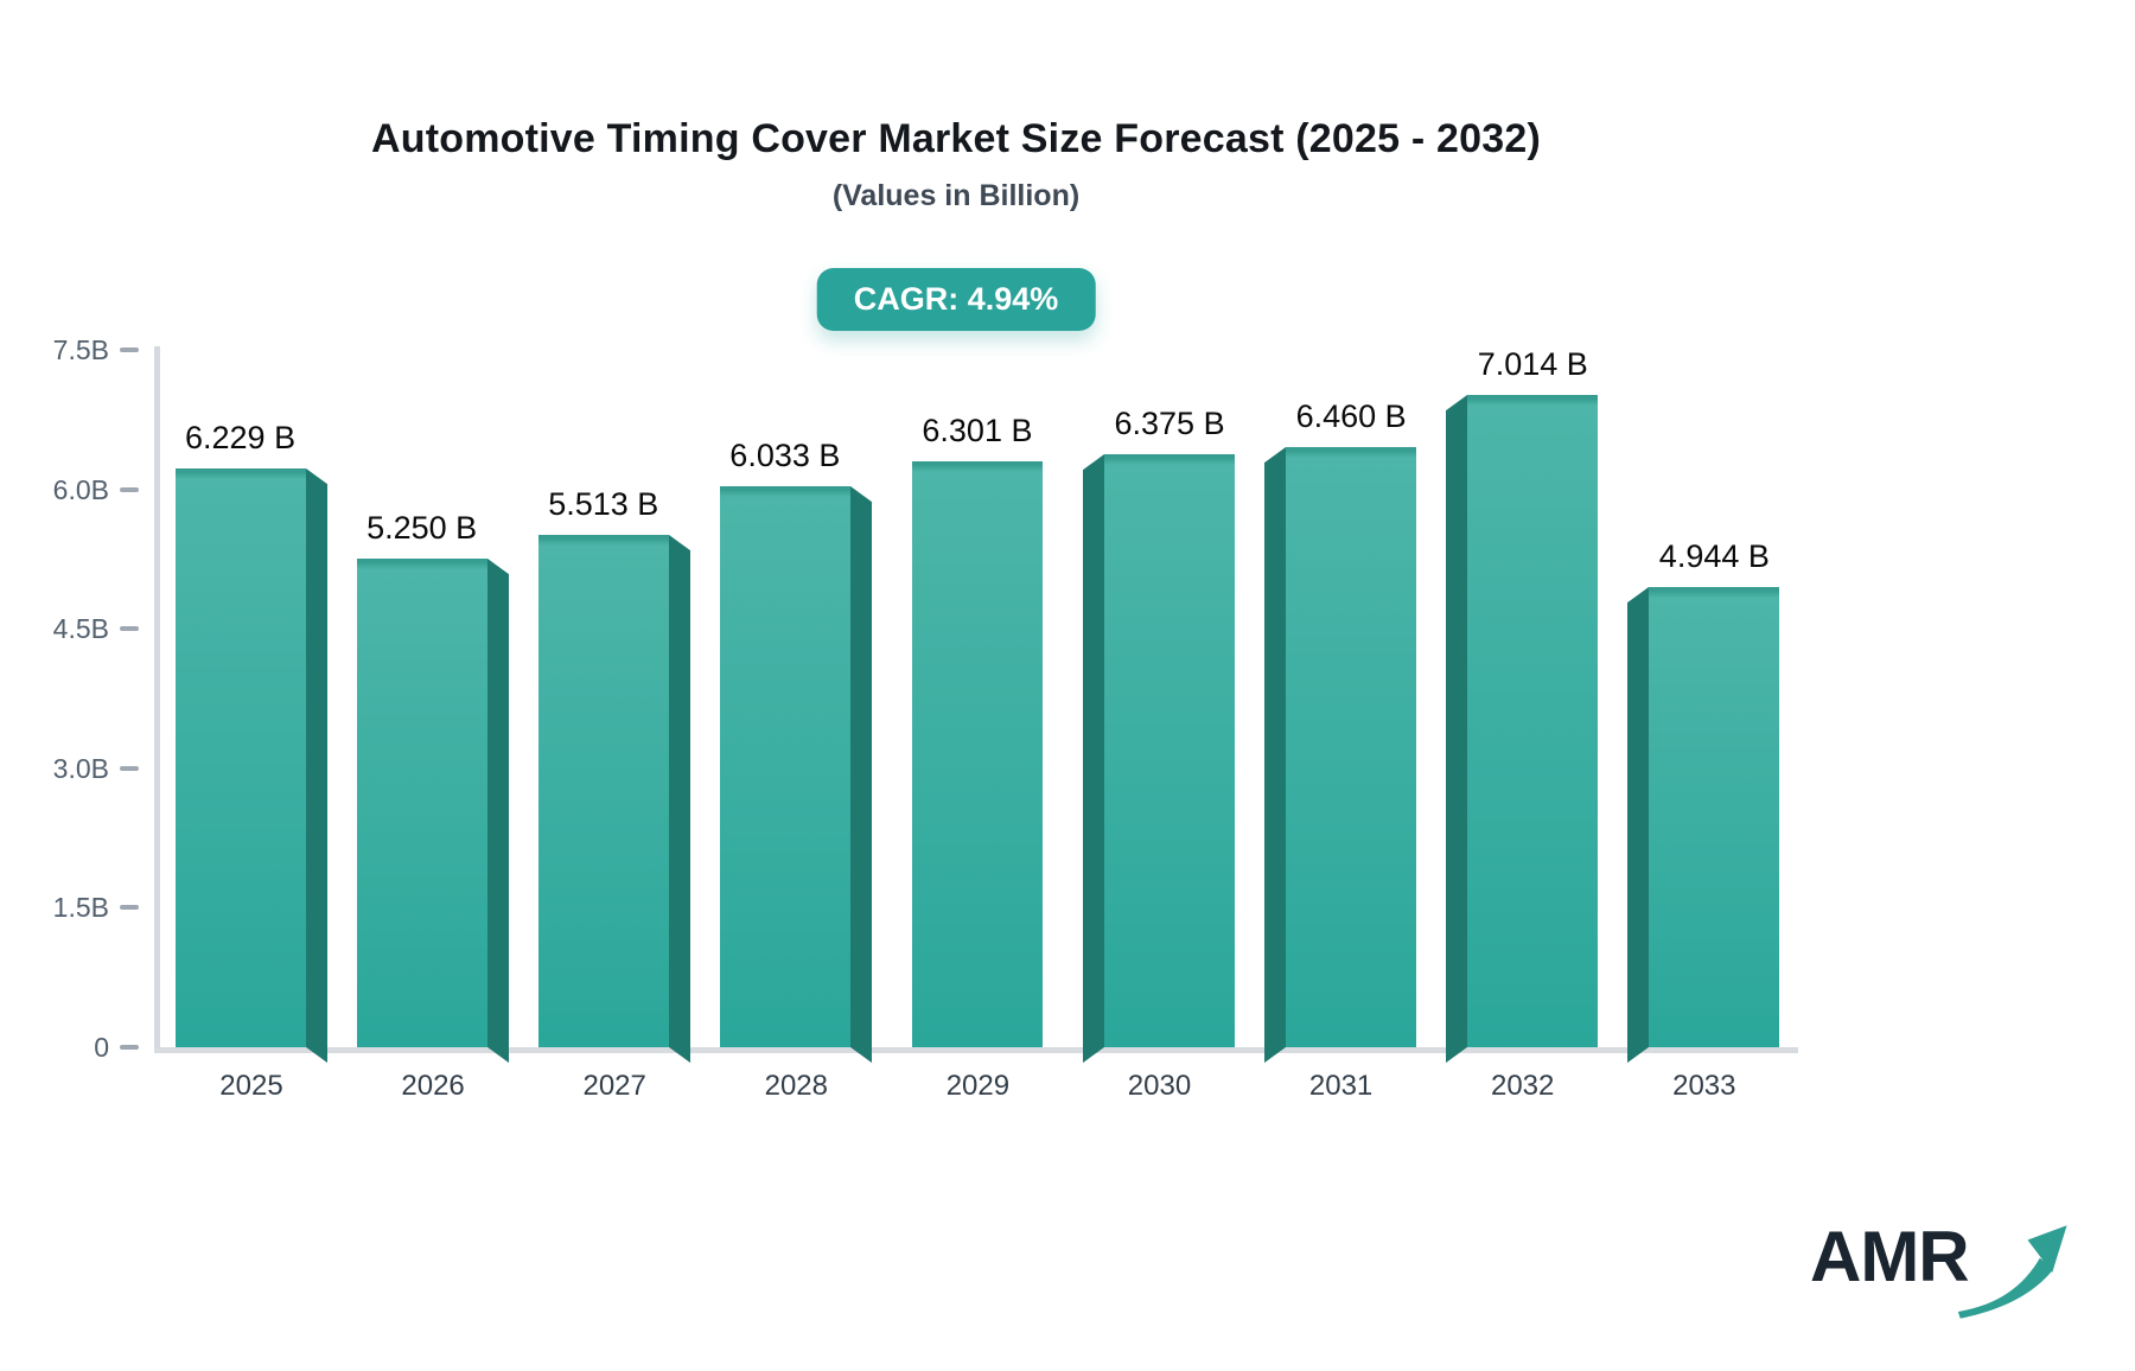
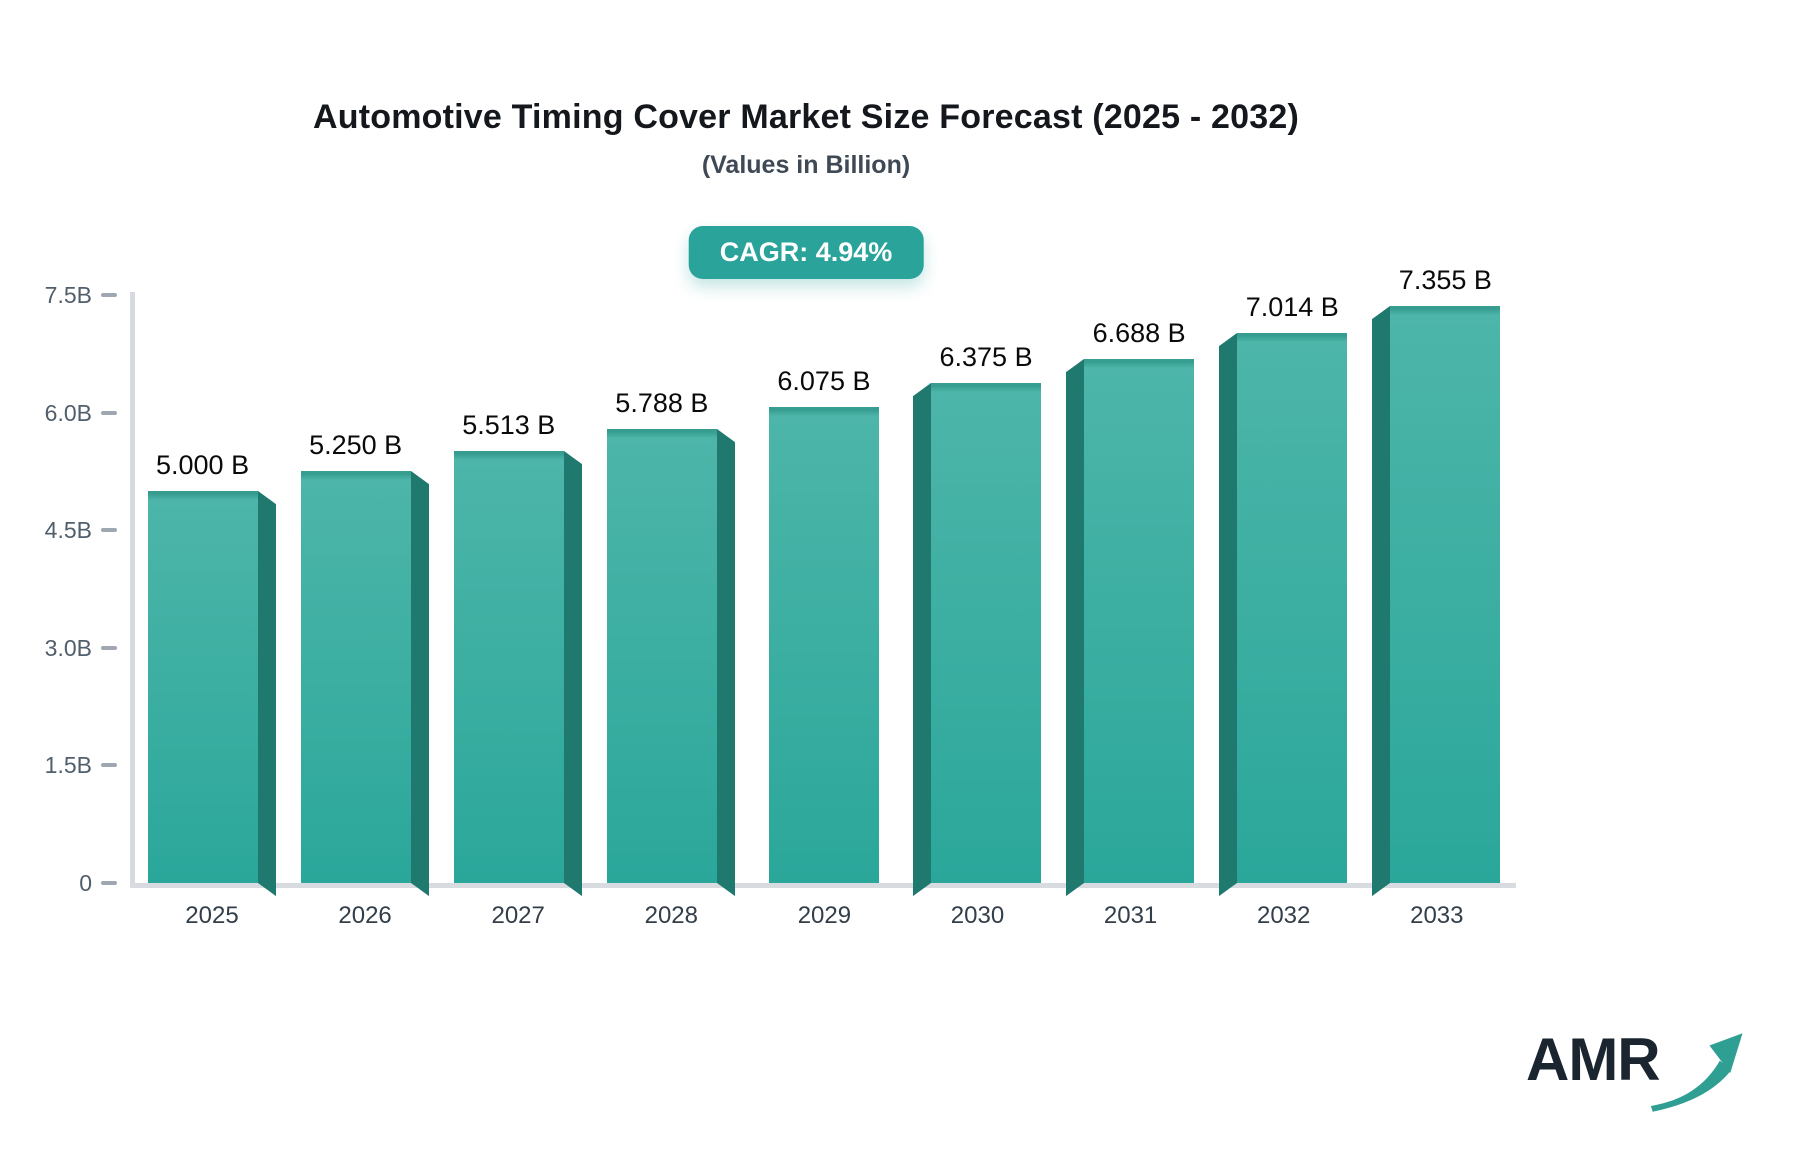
2025: 6.229 -> 5.000
2028: 6.033 -> 5.788
2029: 6.301 -> 6.075
2031: 6.460 -> 6.688
2033: 4.944 -> 7.355
